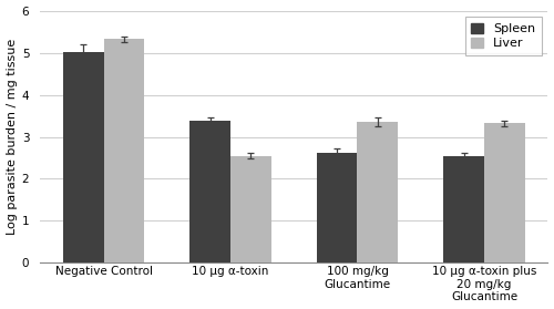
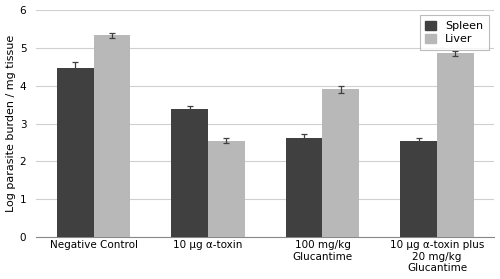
Spleen/Negative Control: 5.02 -> 4.45
Liver/100 mg/kg Glucantime: 3.35 -> 3.90
Liver/10 μg α-toxin plus 20 mg/kg Glucantime: 3.32 -> 4.85
